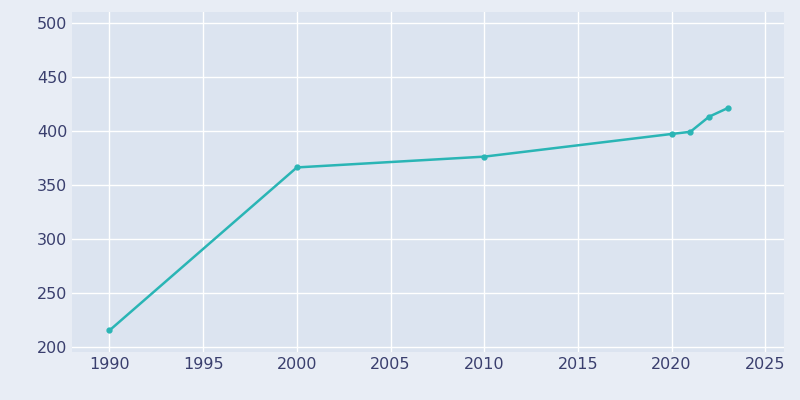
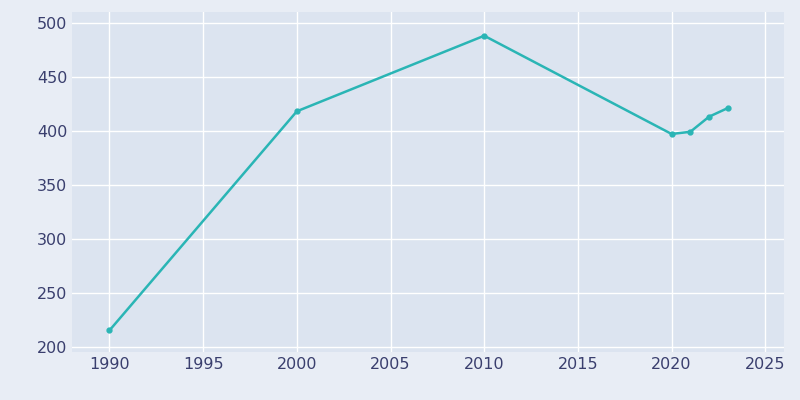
2000: 366 -> 418
2010: 376 -> 488
